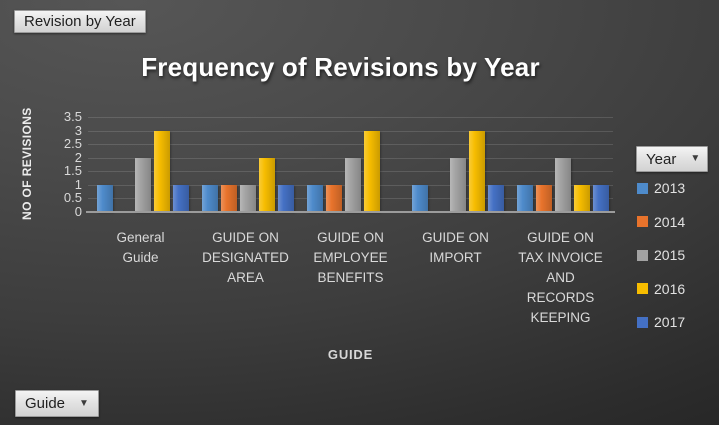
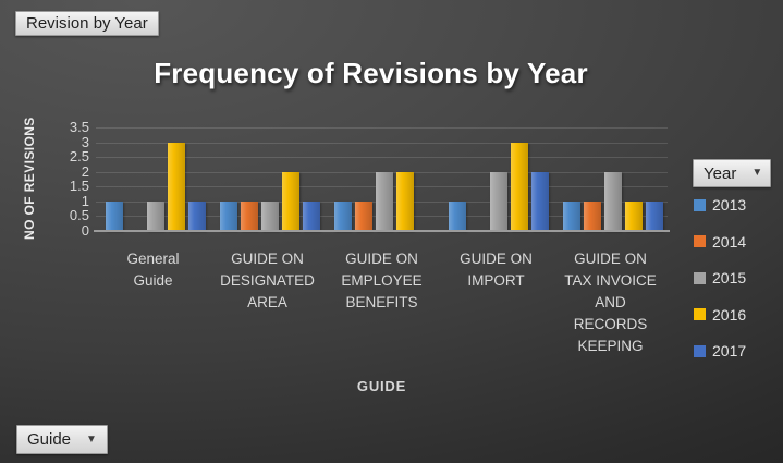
2015/General Guide: 2 -> 1
2016/GUIDE ON EMPLOYEE BENEFITS: 3 -> 2
2017/GUIDE ON IMPORT: 1 -> 2
